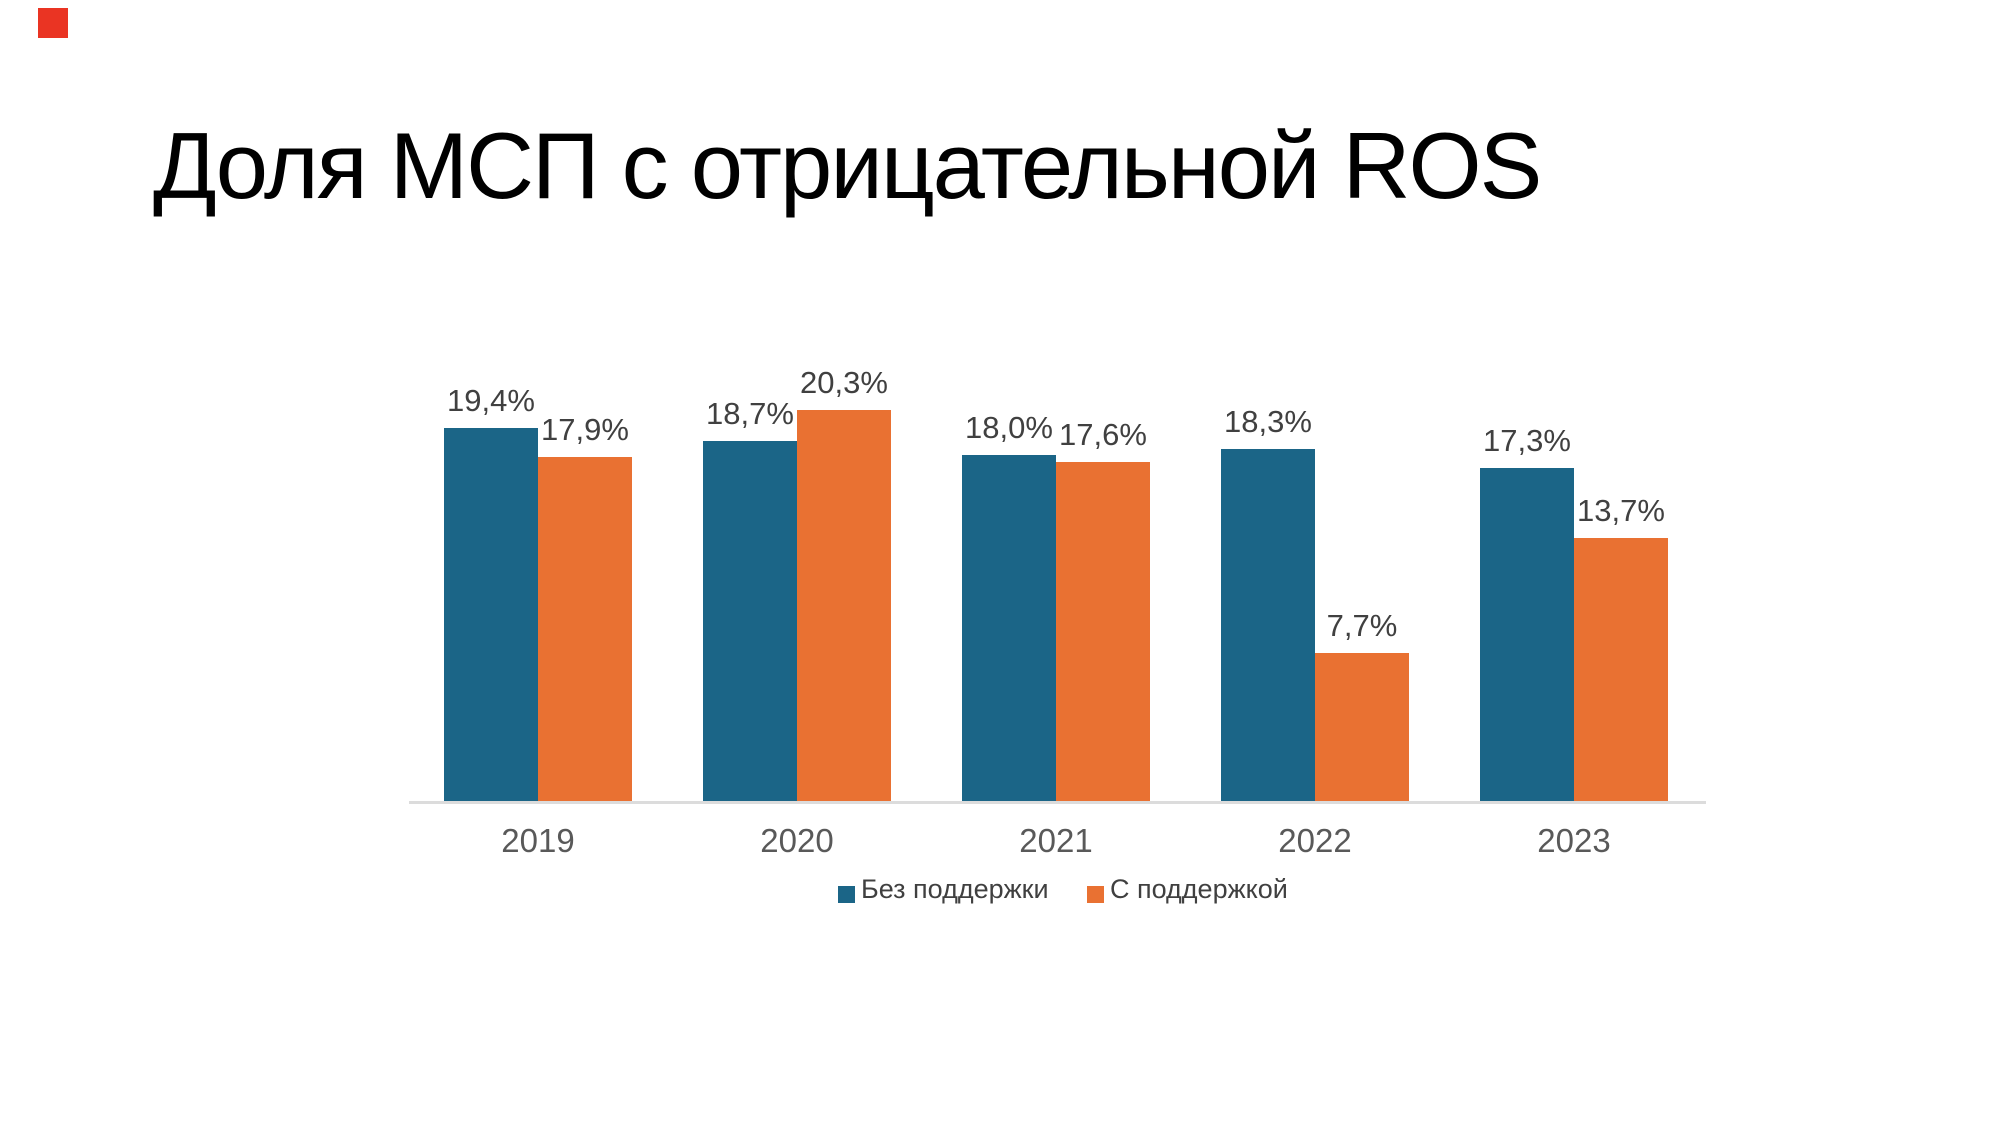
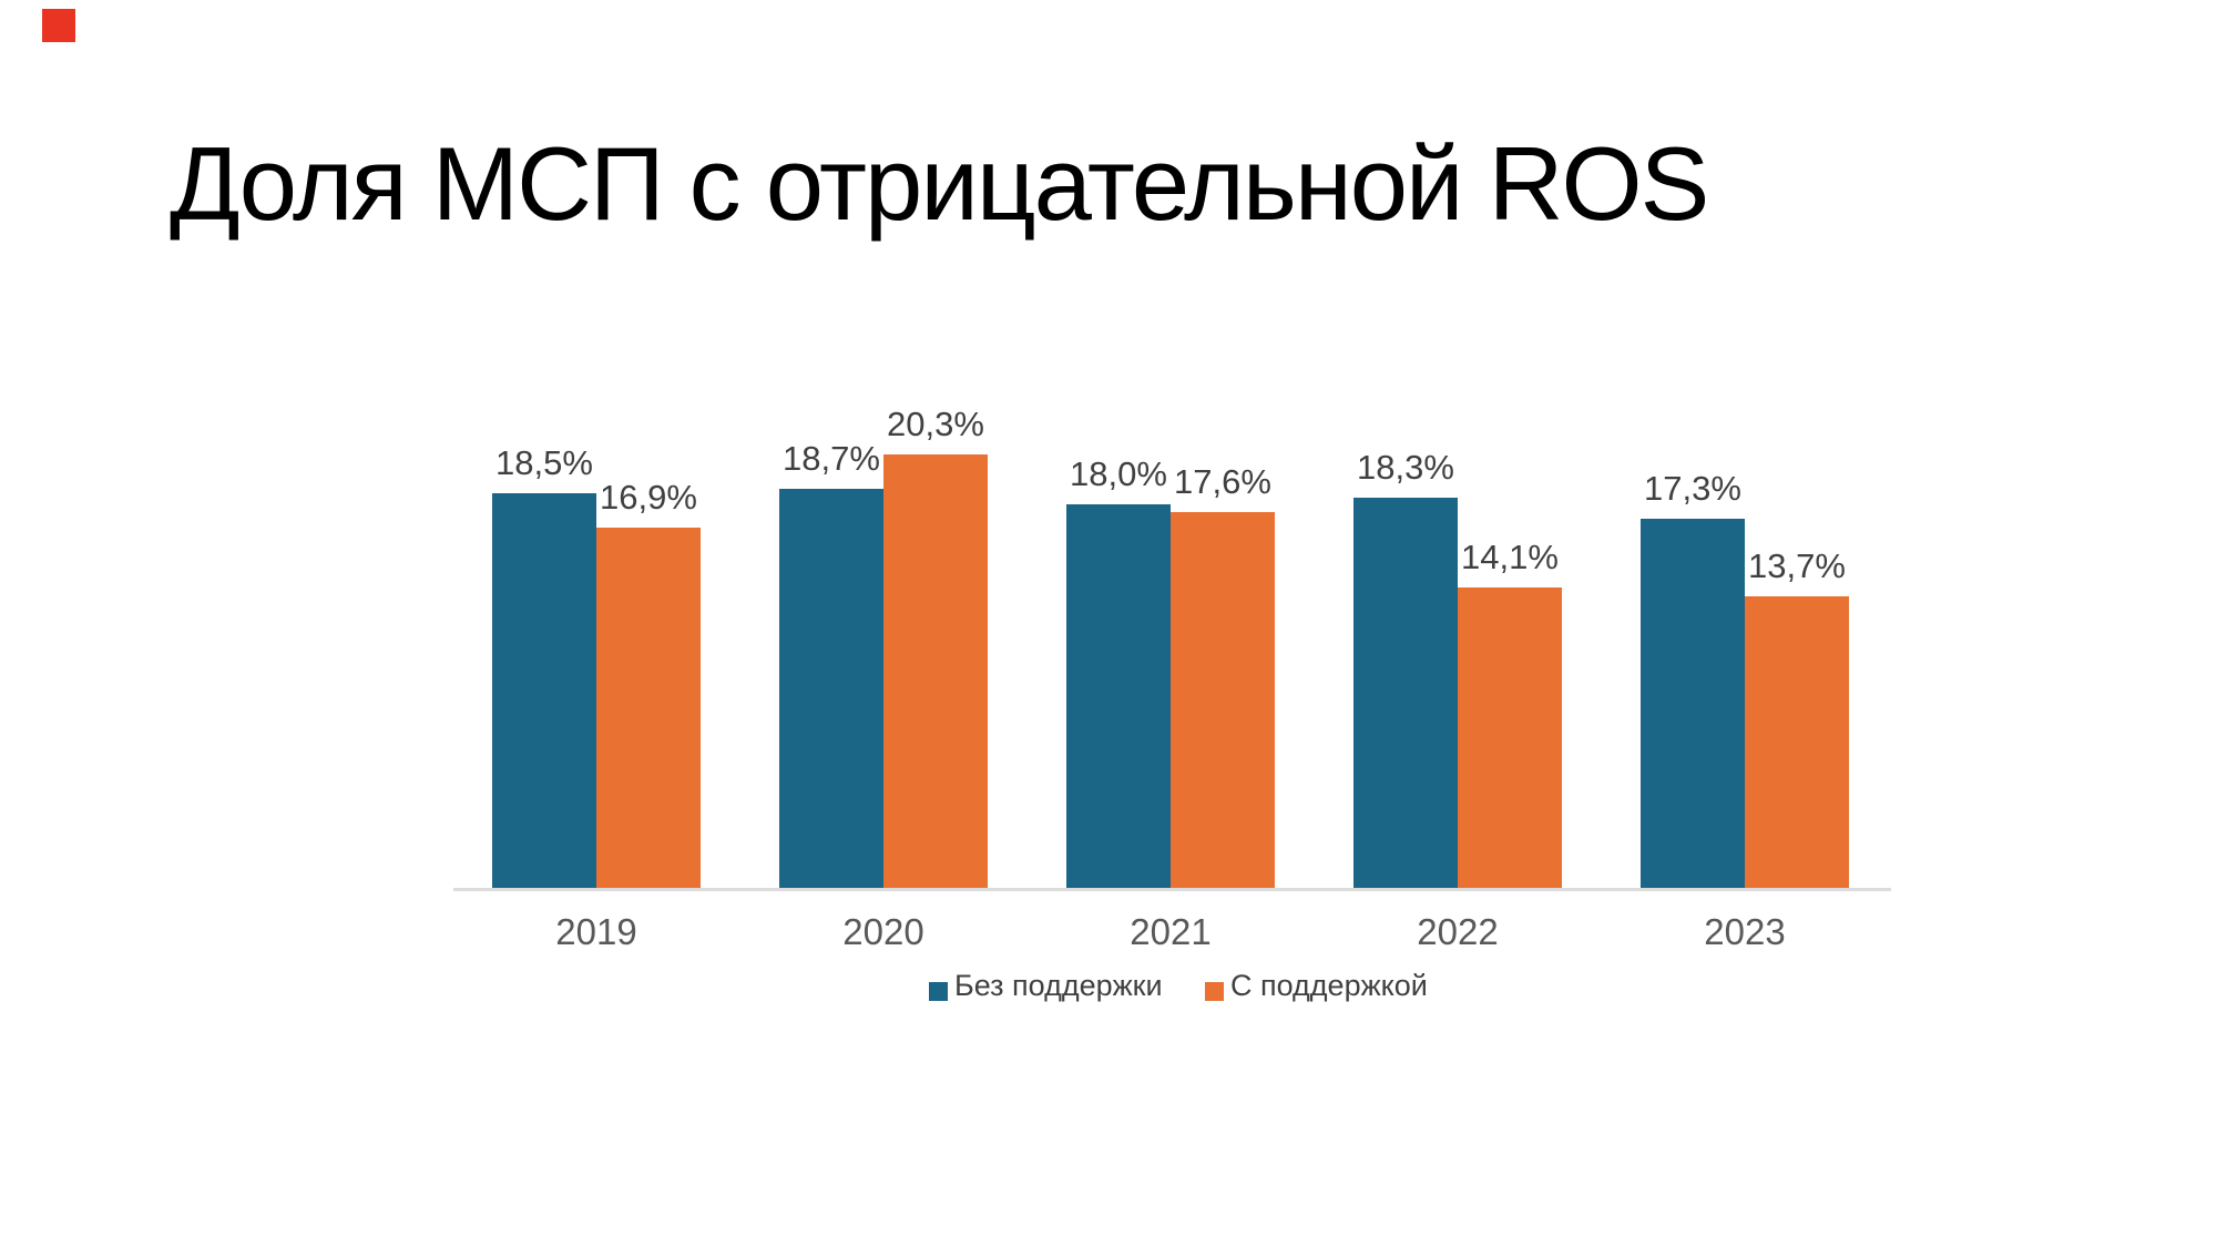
Без поддержки/2019: 19,4% -> 18,5%
С поддержкой/2019: 17,9% -> 16,9%
С поддержкой/2022: 7,7% -> 14,1%
